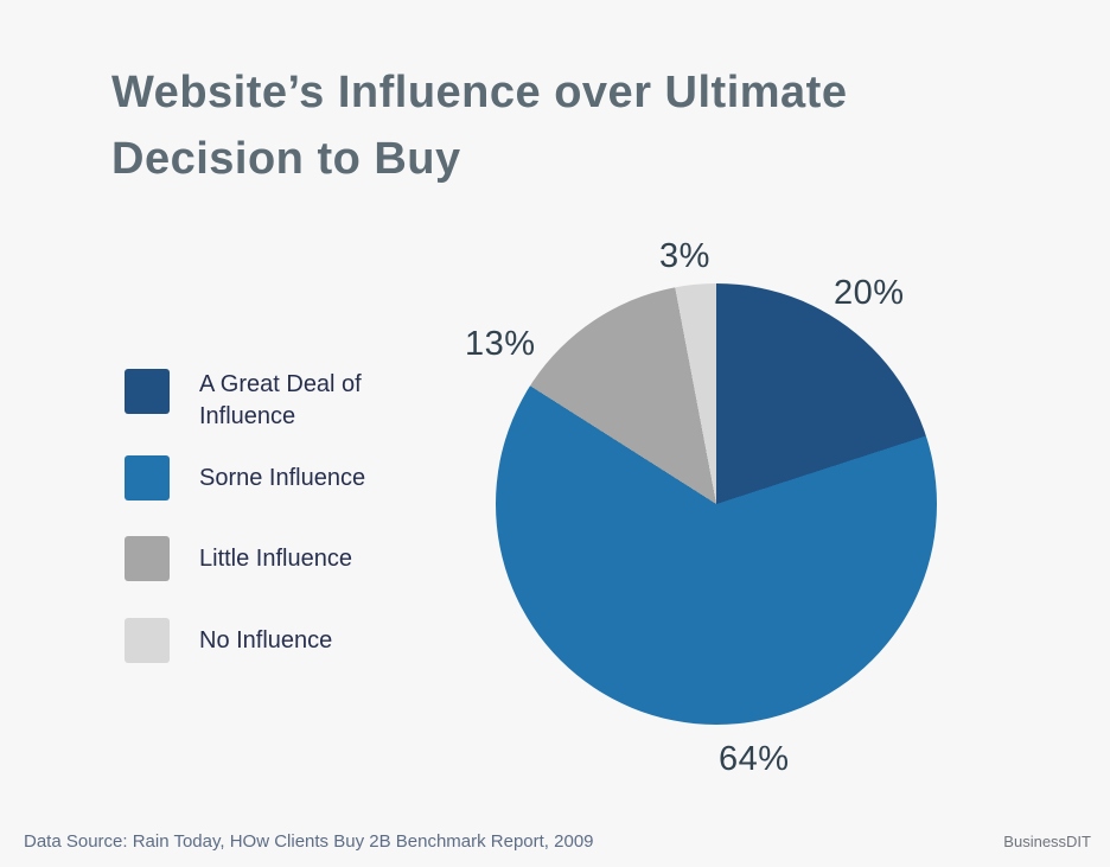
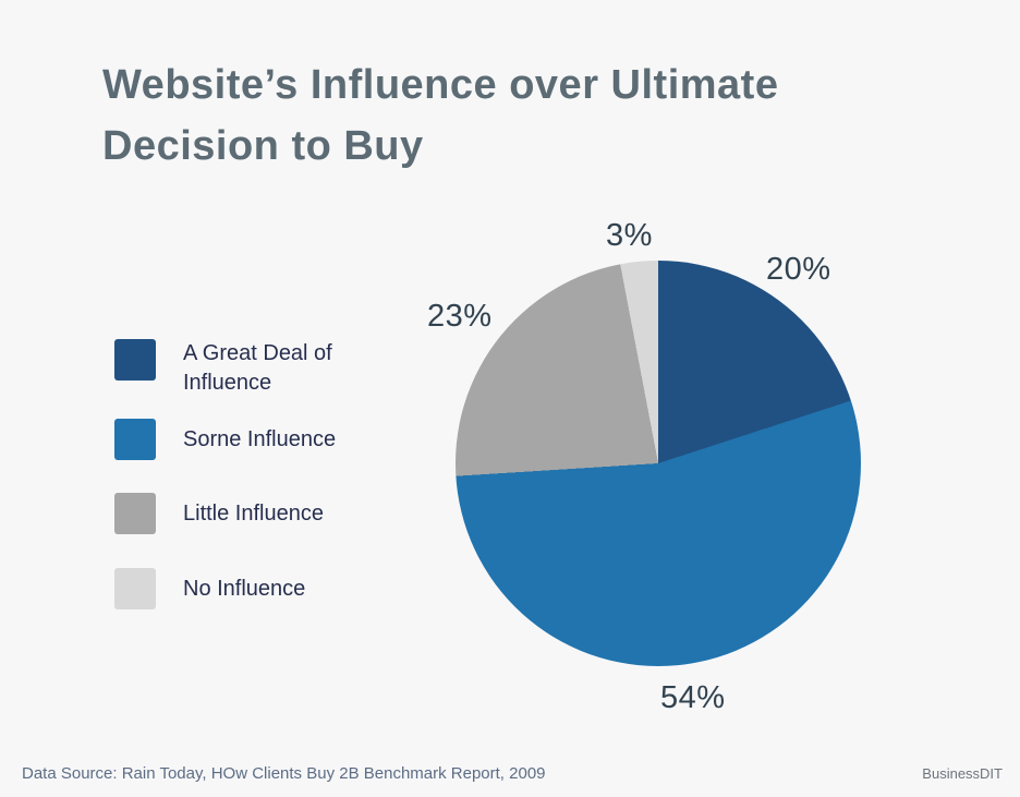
Sorne Influence: 64% -> 54%
Little Influence: 13% -> 23%
